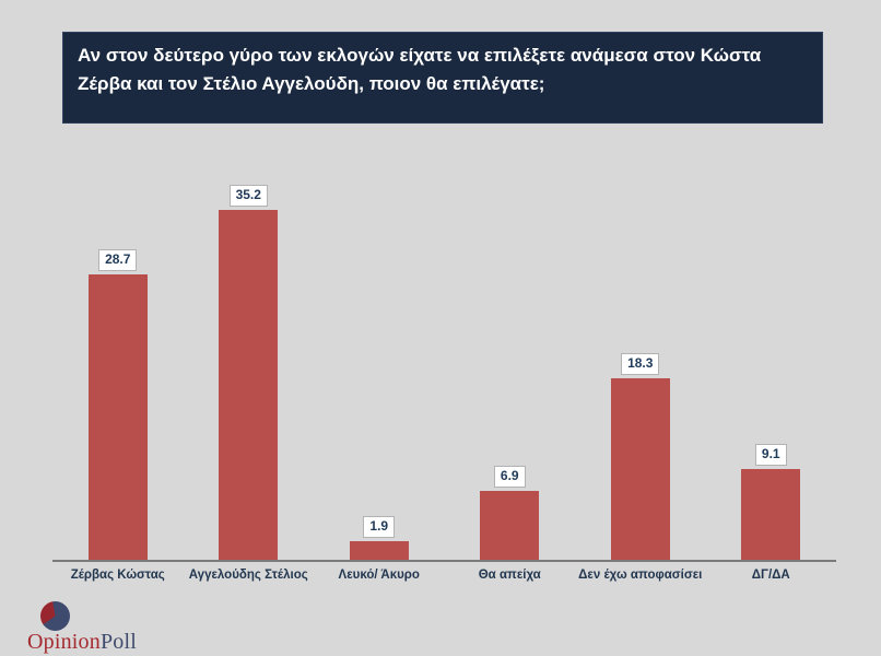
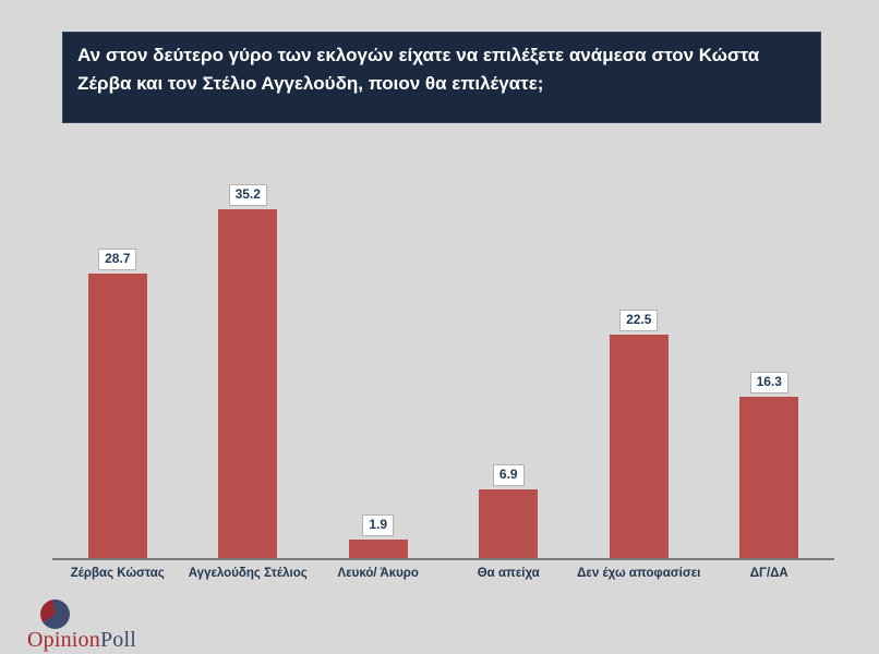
Δεν έχω αποφασίσει: 18.3 -> 22.5
ΔΓ/ΔΑ: 9.1 -> 16.3
